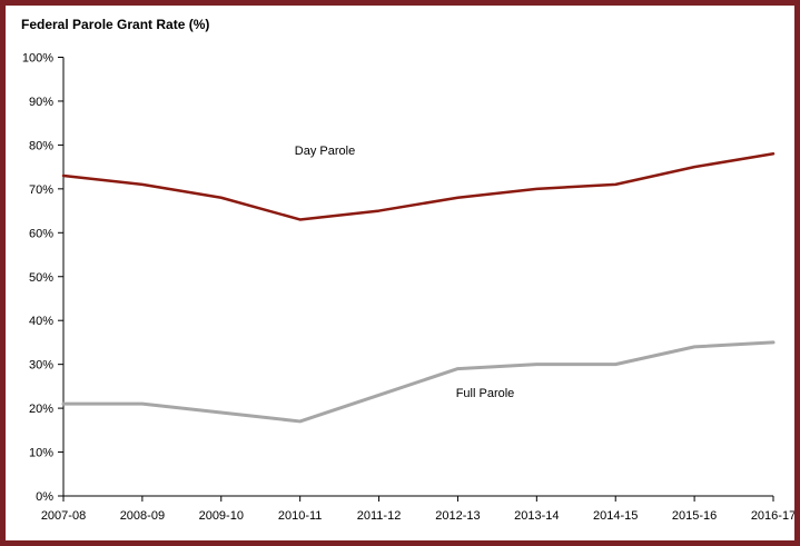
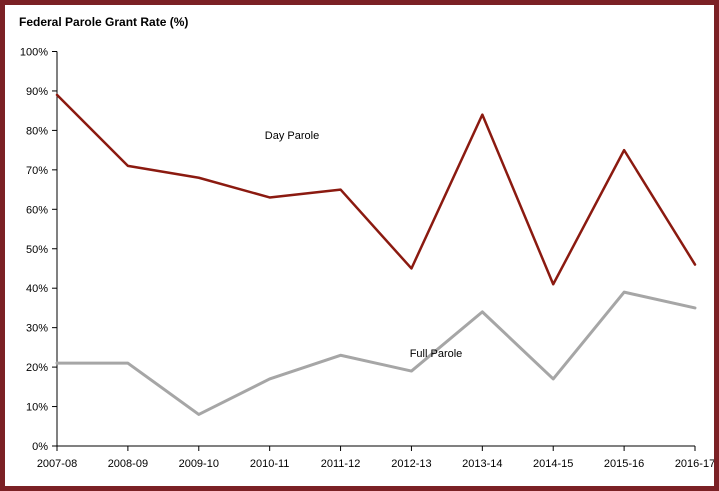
Day Parole/2007-08: 73% -> 89%
Full Parole/2009-10: 19% -> 8%
Day Parole/2012-13: 68% -> 45%
Full Parole/2012-13: 29% -> 19%
Day Parole/2013-14: 70% -> 84%
Full Parole/2013-14: 30% -> 34%
Day Parole/2014-15: 71% -> 41%
Full Parole/2014-15: 30% -> 17%
Full Parole/2015-16: 34% -> 39%
Day Parole/2016-17: 78% -> 46%
